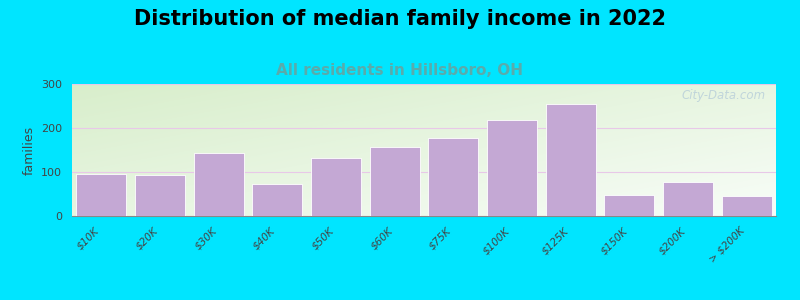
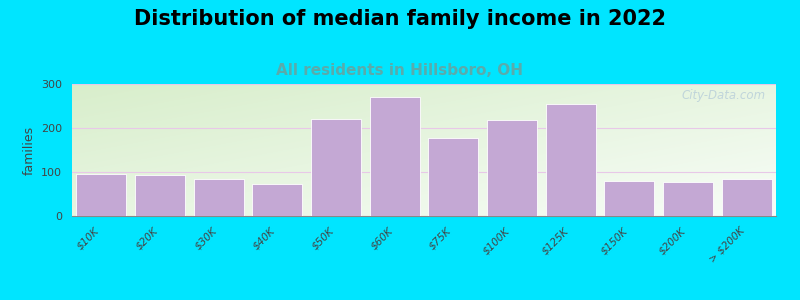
$30K: 143 -> 85
$50K: 132 -> 220
$60K: 157 -> 270
$150K: 48 -> 80
> $200K: 46 -> 85
